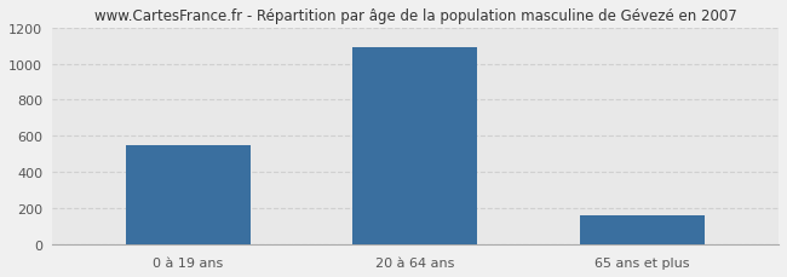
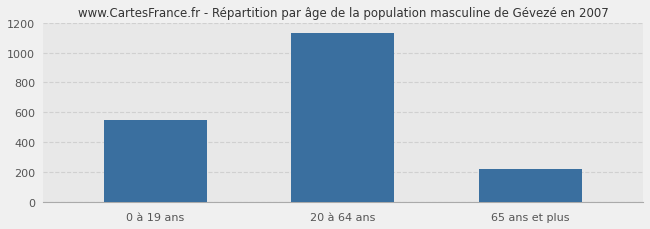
20 à 64 ans: 1090 -> 1130
65 ans et plus: 160 -> 220
